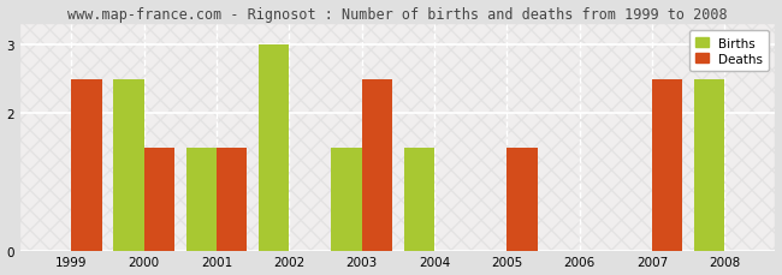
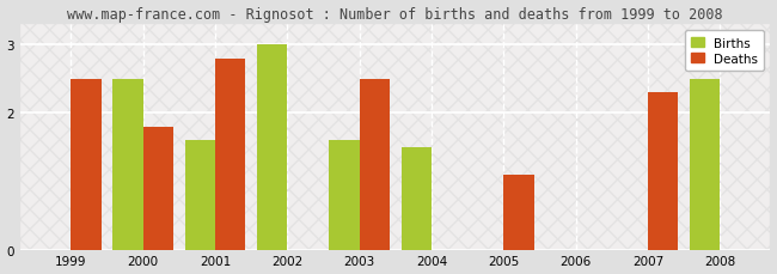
Deaths/2000: 1.5 -> 1.8
Births/2001: 1.5 -> 1.6
Deaths/2001: 1.5 -> 2.8
Births/2003: 1.5 -> 1.6
Deaths/2005: 1.5 -> 1.1
Deaths/2007: 2.5 -> 2.3
